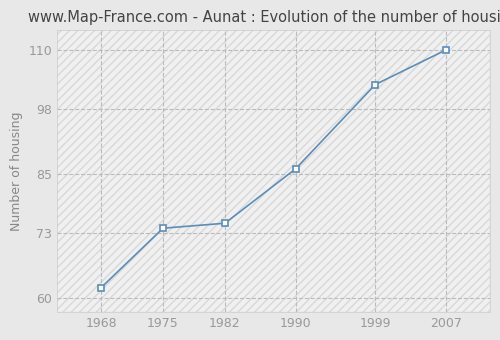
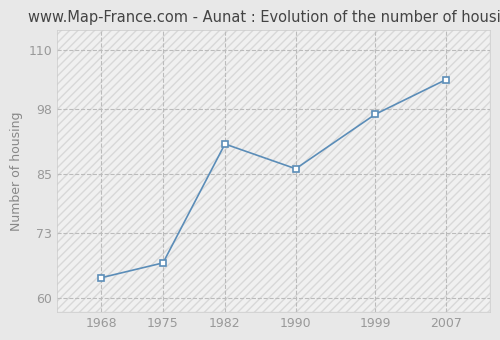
1968: 62 -> 64
1975: 74 -> 67
1982: 75 -> 91
1999: 103 -> 97
2007: 110 -> 104
